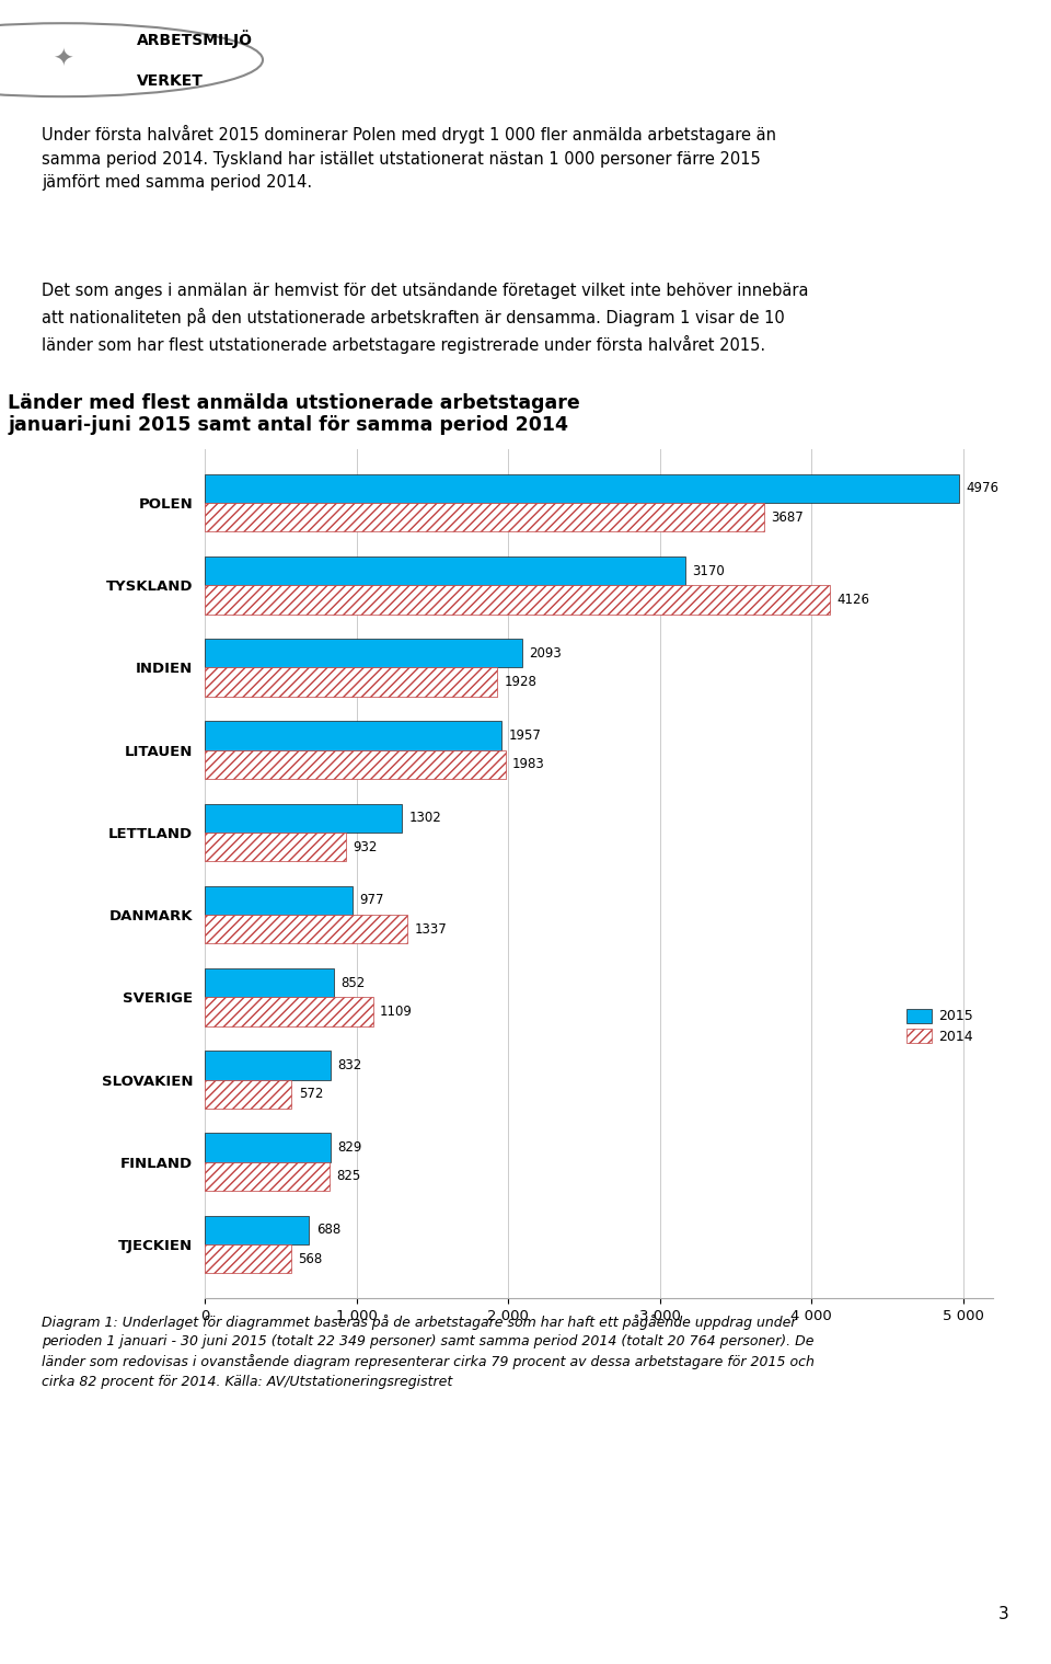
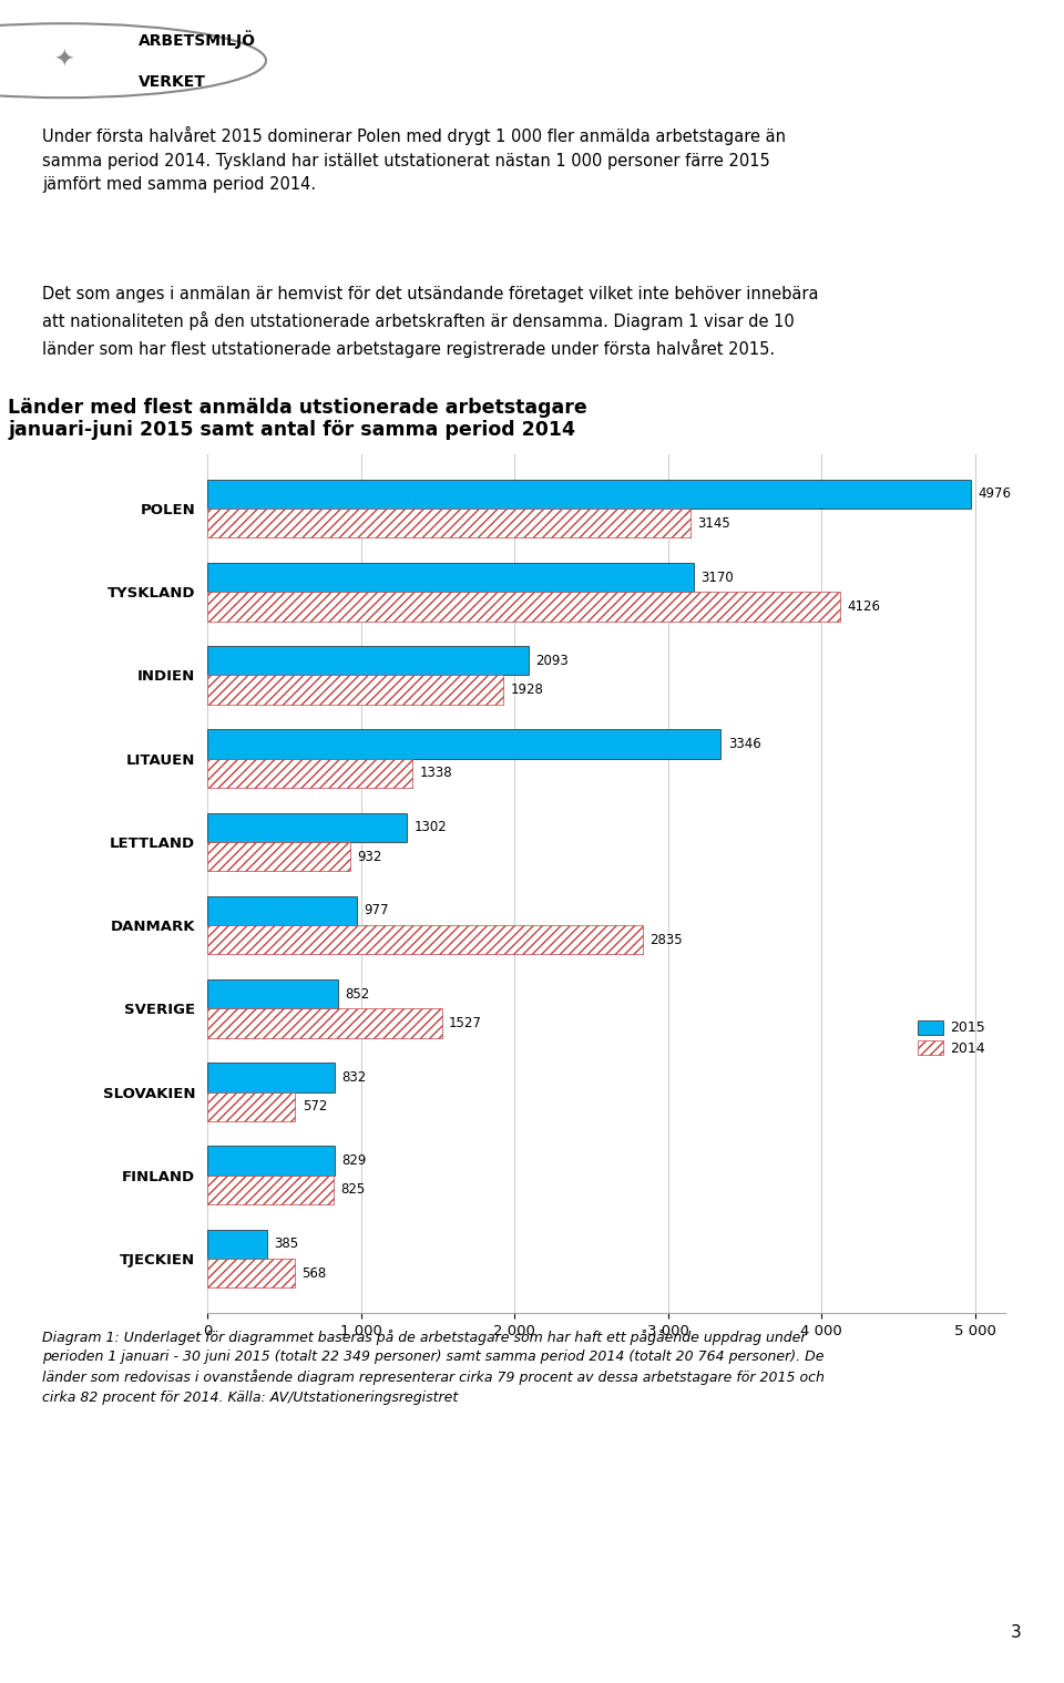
2014/POLEN: 3687 -> 3145
2015/LITAUEN: 1957 -> 3346
2014/LITAUEN: 1983 -> 1338
2014/DANMARK: 1337 -> 2835
2014/SVERIGE: 1109 -> 1527
2015/TJECKIEN: 688 -> 385
